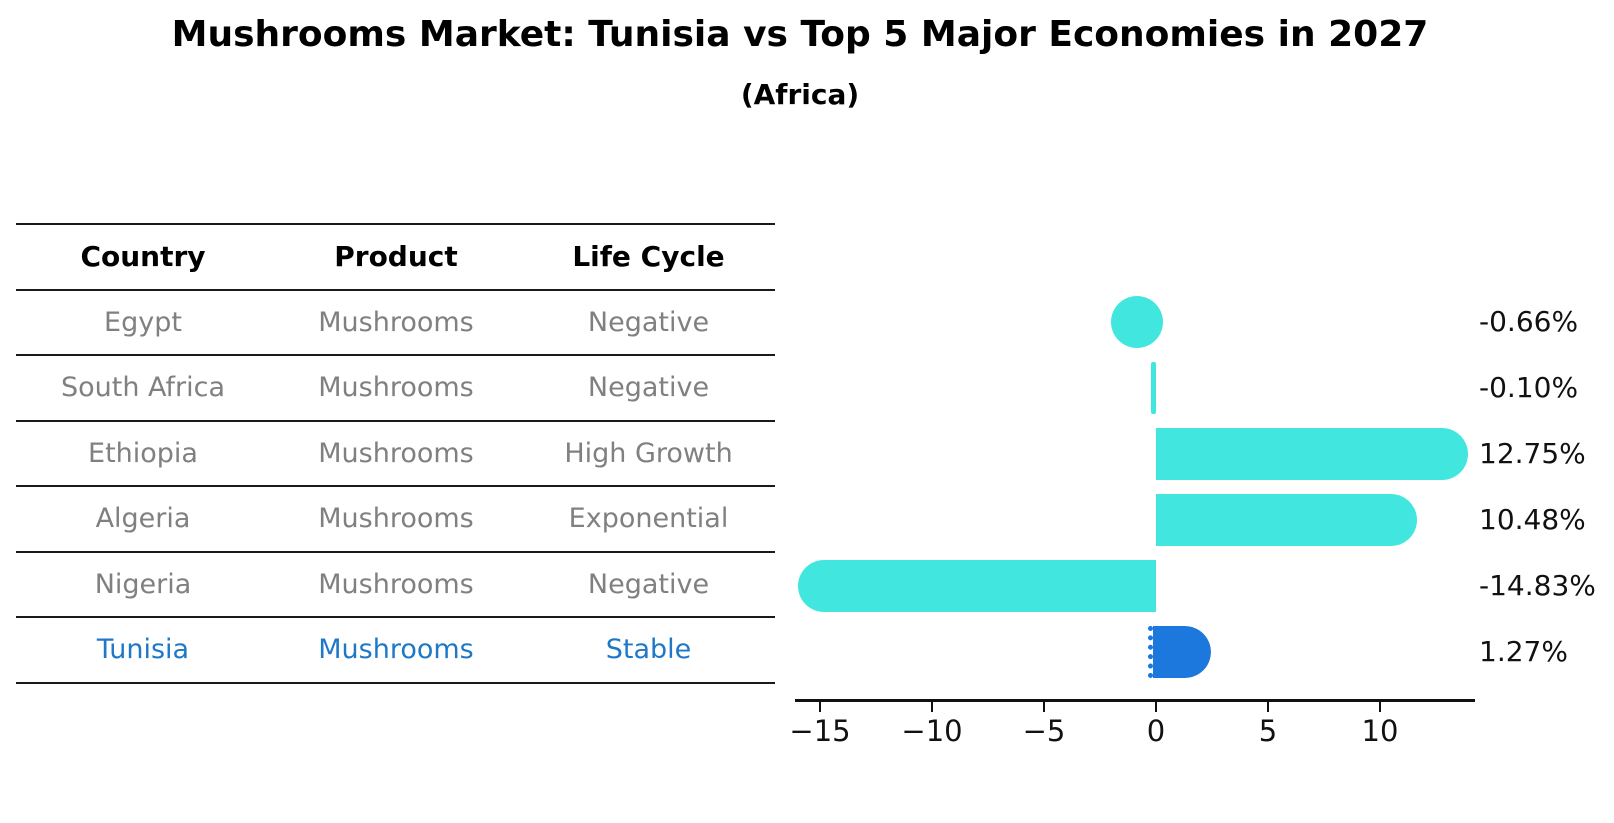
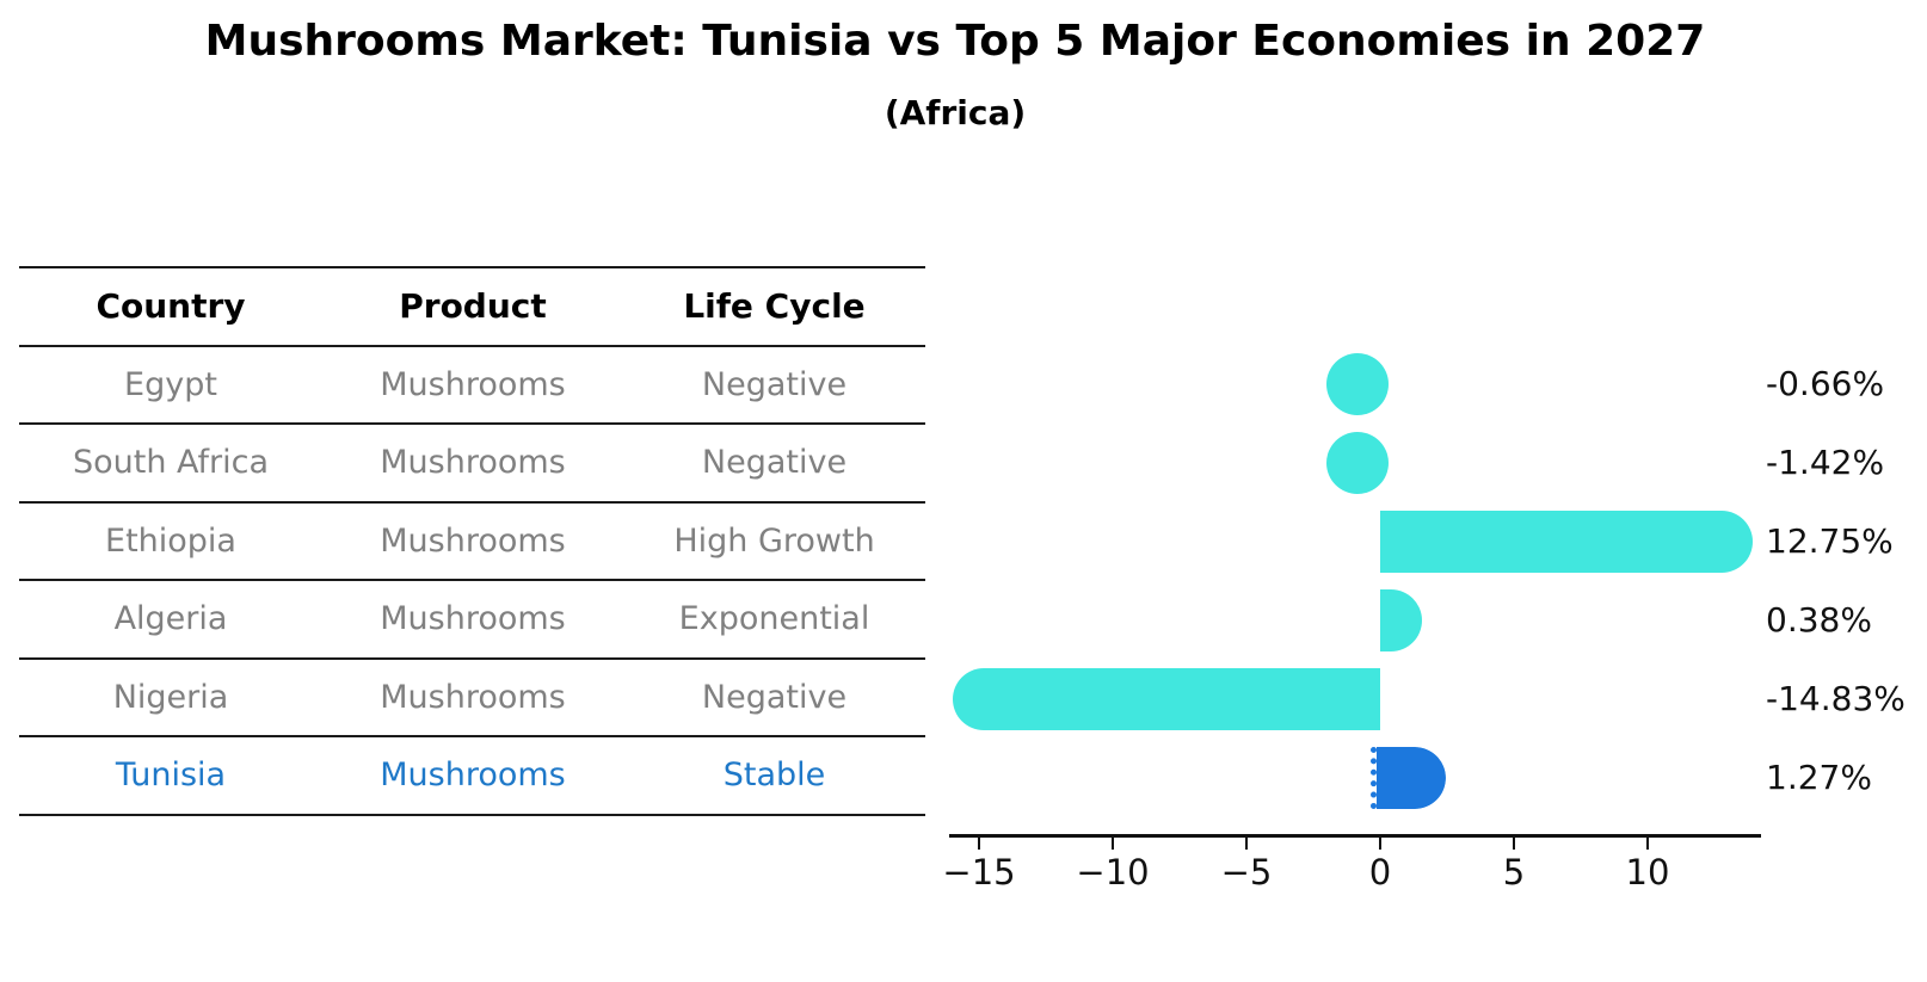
South Africa: -0.10% -> -1.42%
Algeria: 10.48% -> 0.38%
